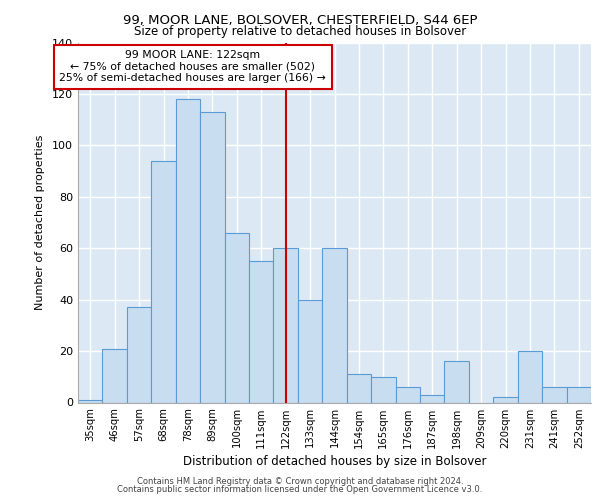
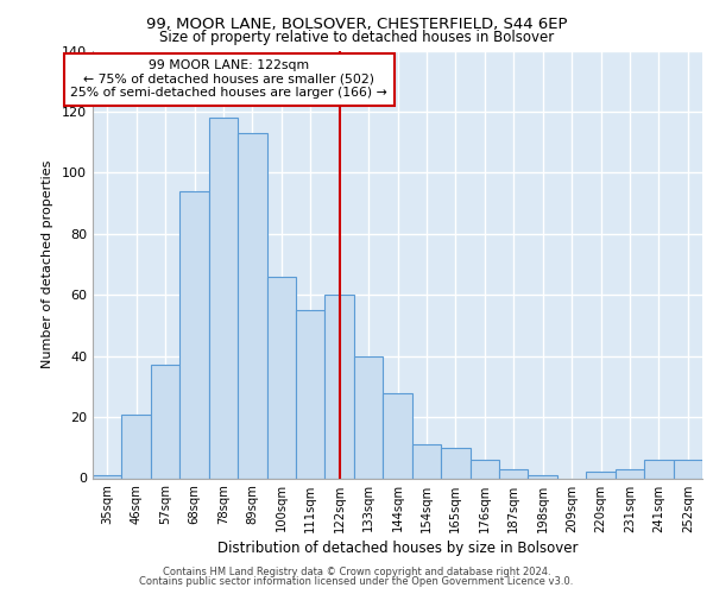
144sqm: 60 -> 28
198sqm: 16 -> 1
231sqm: 20 -> 3
